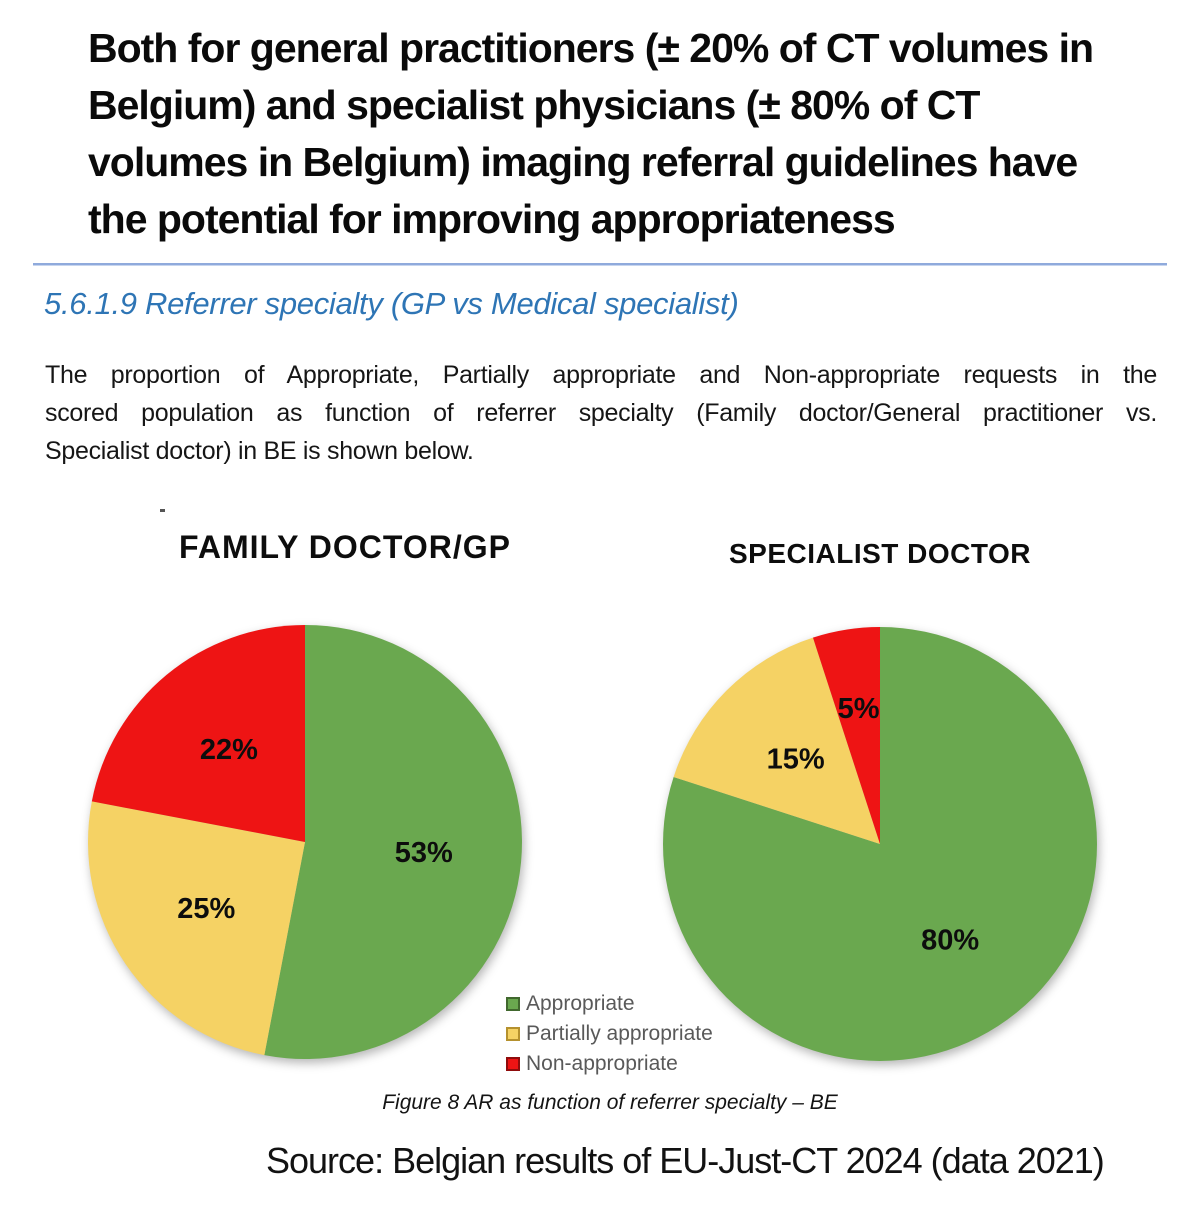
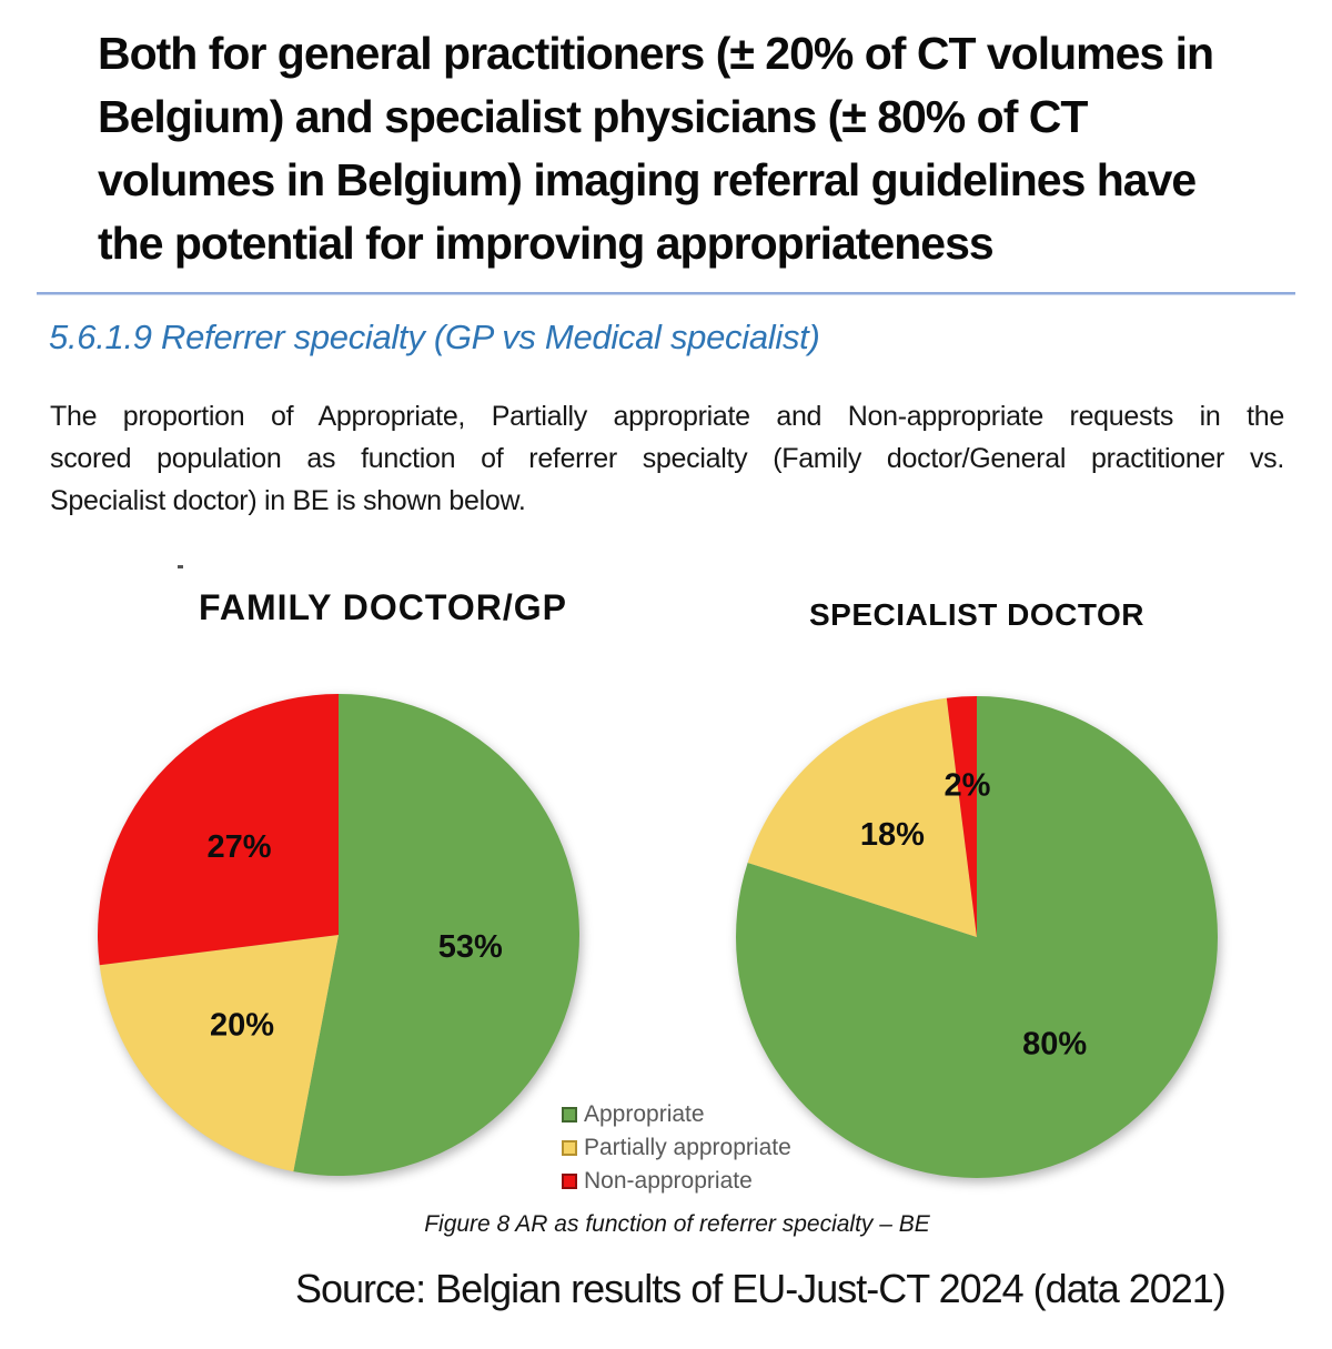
FAMILY DOCTOR/GP/Partially appropriate: 25% -> 20%
FAMILY DOCTOR/GP/Non-appropriate: 22% -> 27%
SPECIALIST DOCTOR/Partially appropriate: 15% -> 18%
SPECIALIST DOCTOR/Non-appropriate: 5% -> 2%
